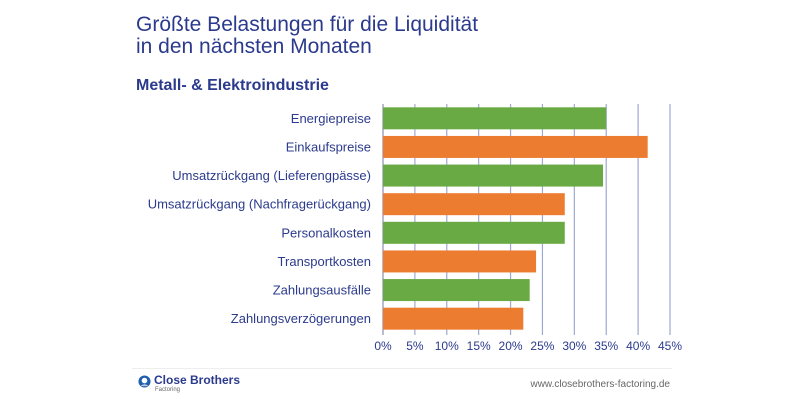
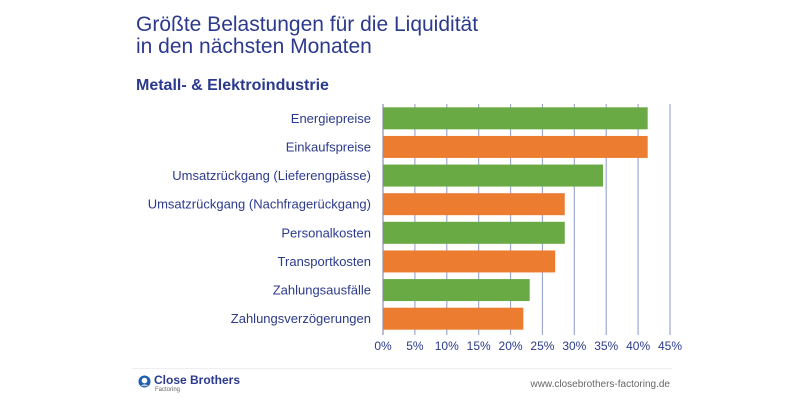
Energiepreise: 35% -> 42%
Transportkosten: 24% -> 27%
